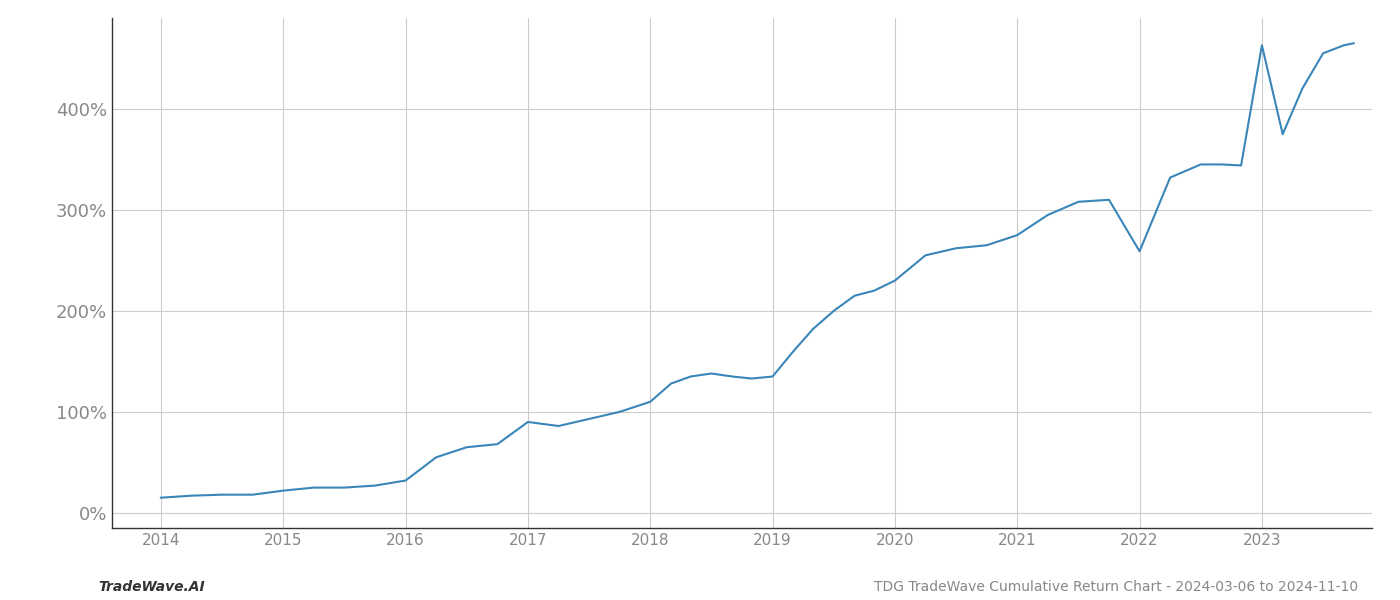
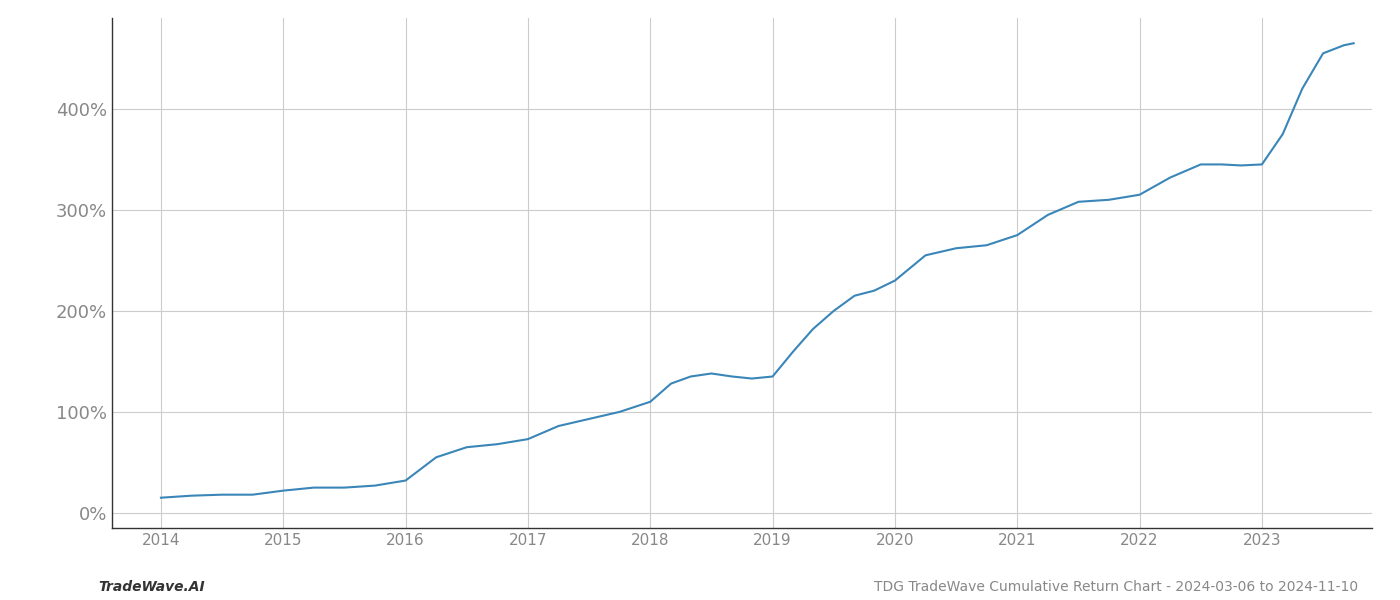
2017: 90% -> 73%
2022: 259% -> 315%
2023: 463% -> 345%
